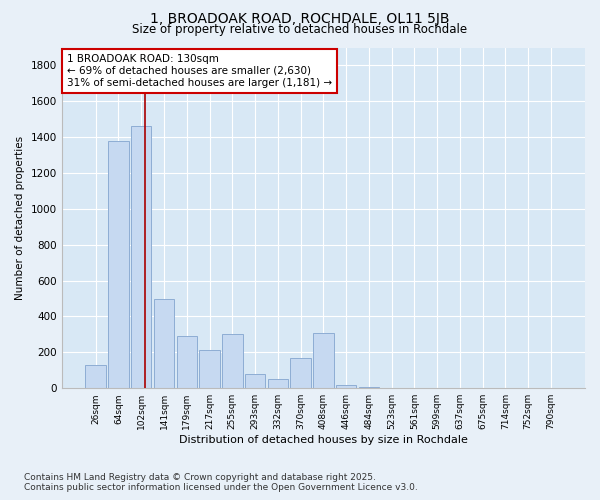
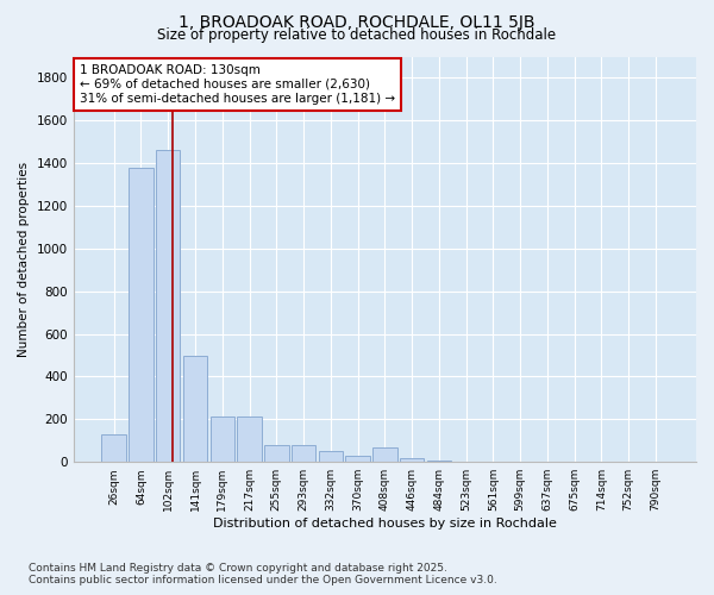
179sqm: 290 -> 220
255sqm: 300 -> 80
370sqm: 170 -> 30
408sqm: 310 -> 70
